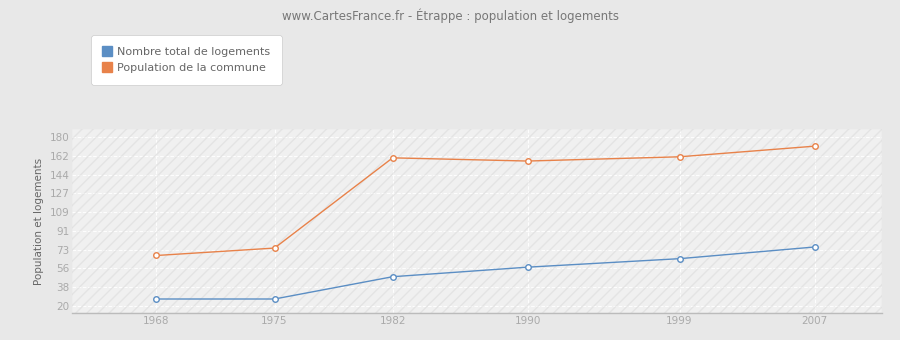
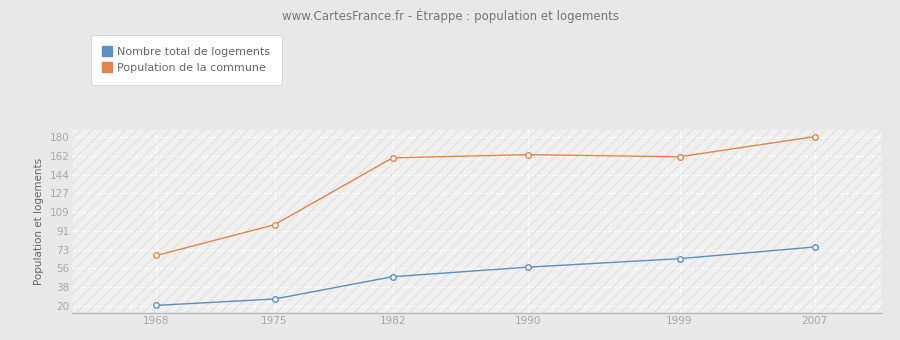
Nombre total de logements/1968: 27 -> 21
Population de la commune/1975: 75 -> 97
Population de la commune/1990: 157 -> 163
Population de la commune/2007: 171 -> 180
